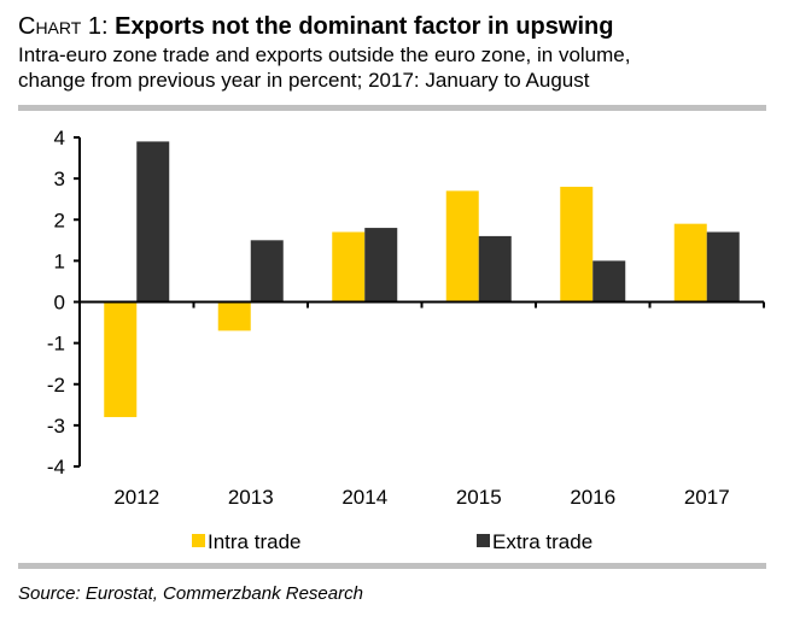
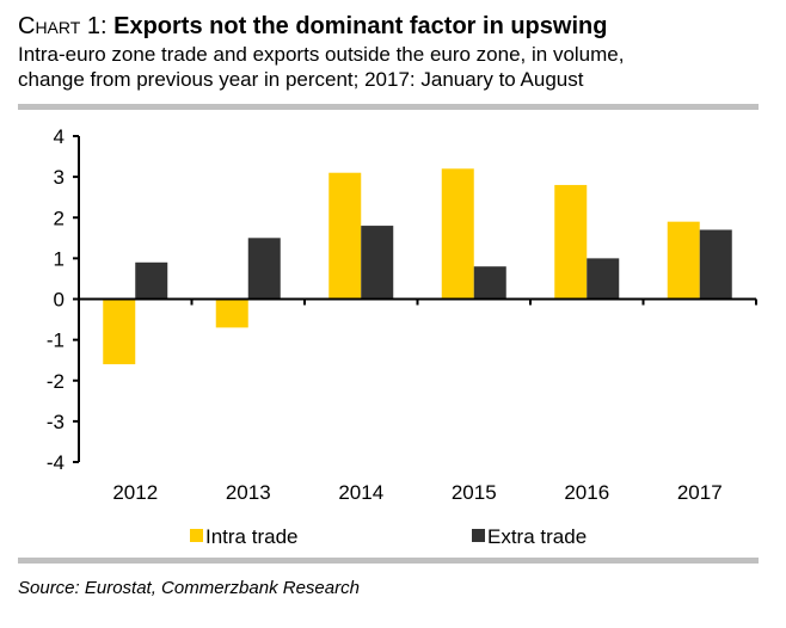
Intra trade/2012: -2.8 -> -1.6
Extra trade/2012: 3.9 -> 0.9
Intra trade/2014: 1.7 -> 3.1
Intra trade/2015: 2.7 -> 3.2
Extra trade/2015: 1.6 -> 0.8
